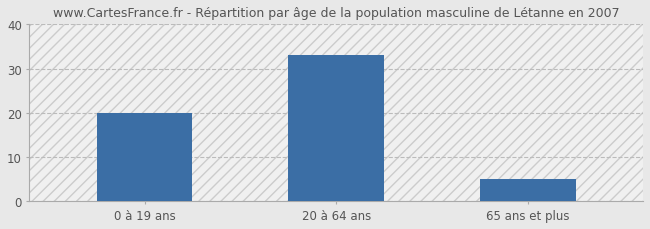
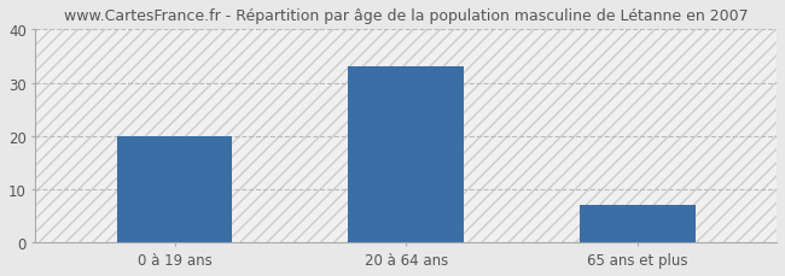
65 ans et plus: 5 -> 7
